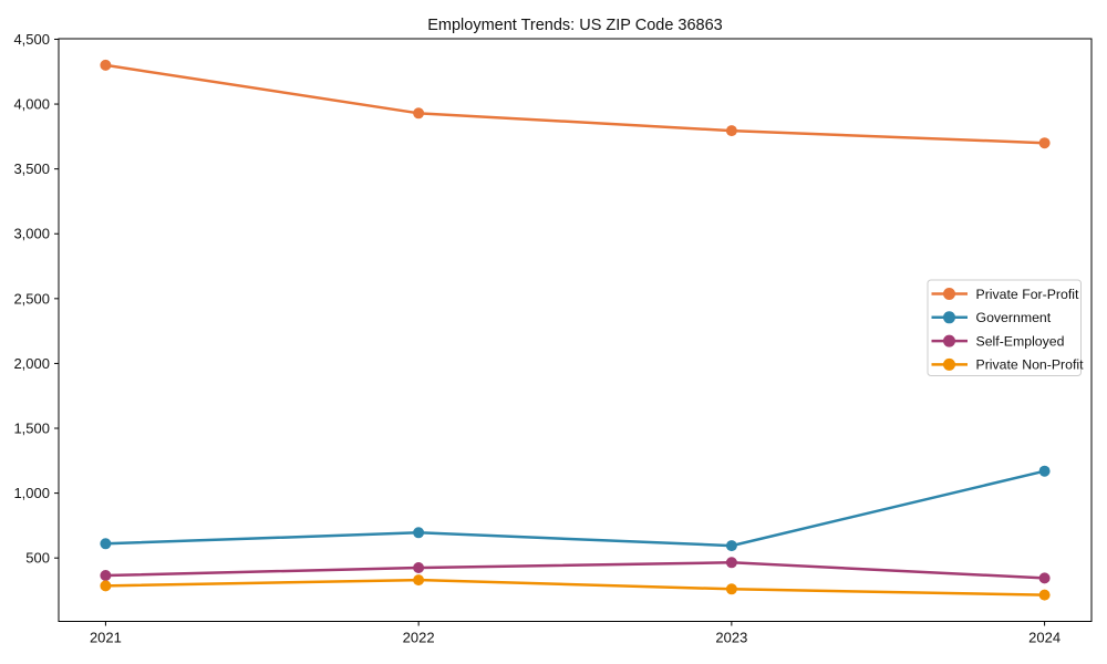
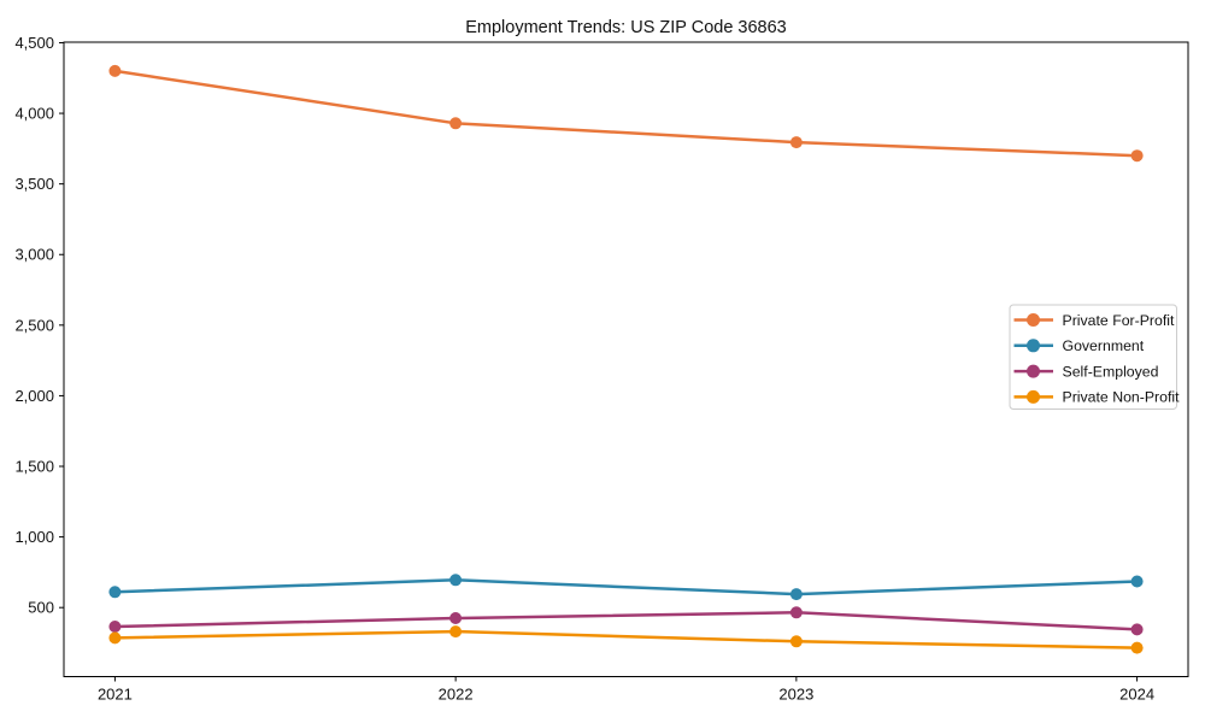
Government/2024: 1170 -> 680
